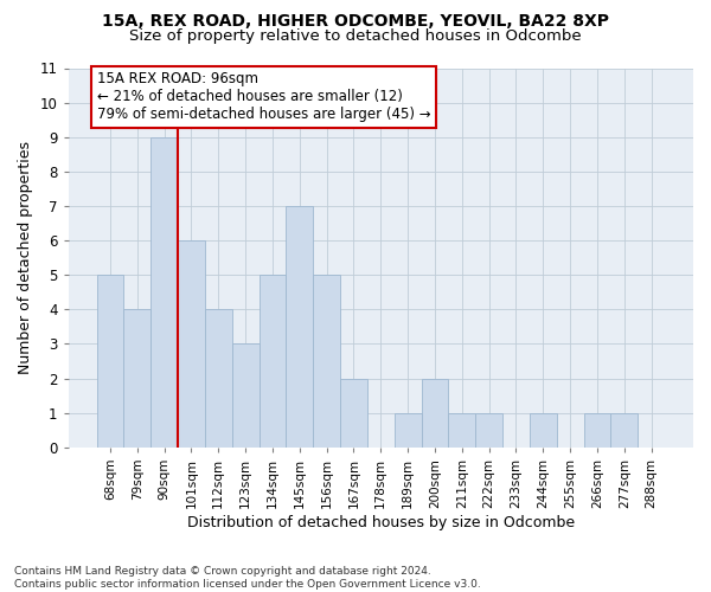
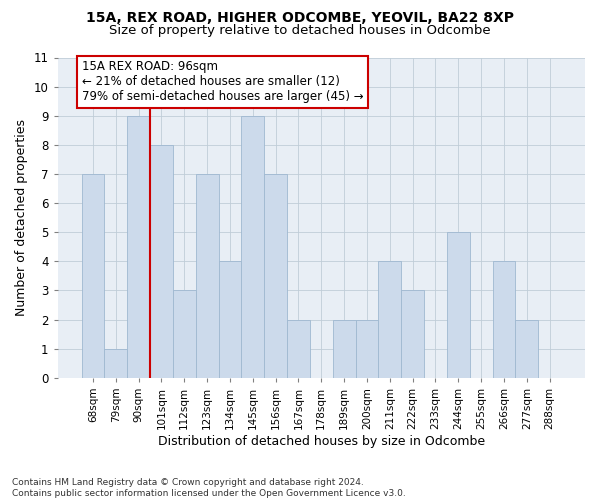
68sqm: 5 -> 7
79sqm: 4 -> 1
101sqm: 6 -> 8
112sqm: 4 -> 3
123sqm: 3 -> 7
134sqm: 5 -> 4
145sqm: 7 -> 9
156sqm: 5 -> 7
189sqm: 1 -> 2
211sqm: 1 -> 4
222sqm: 1 -> 3
244sqm: 1 -> 5
266sqm: 1 -> 4
277sqm: 1 -> 2
